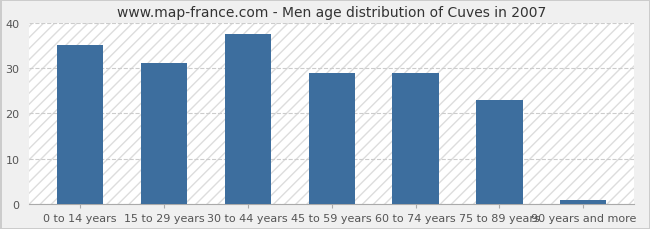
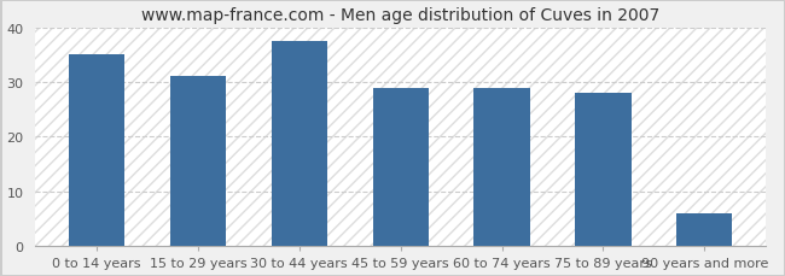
75 to 89 years: 23.0 -> 28.0
90 years and more: 1.0 -> 6.0
